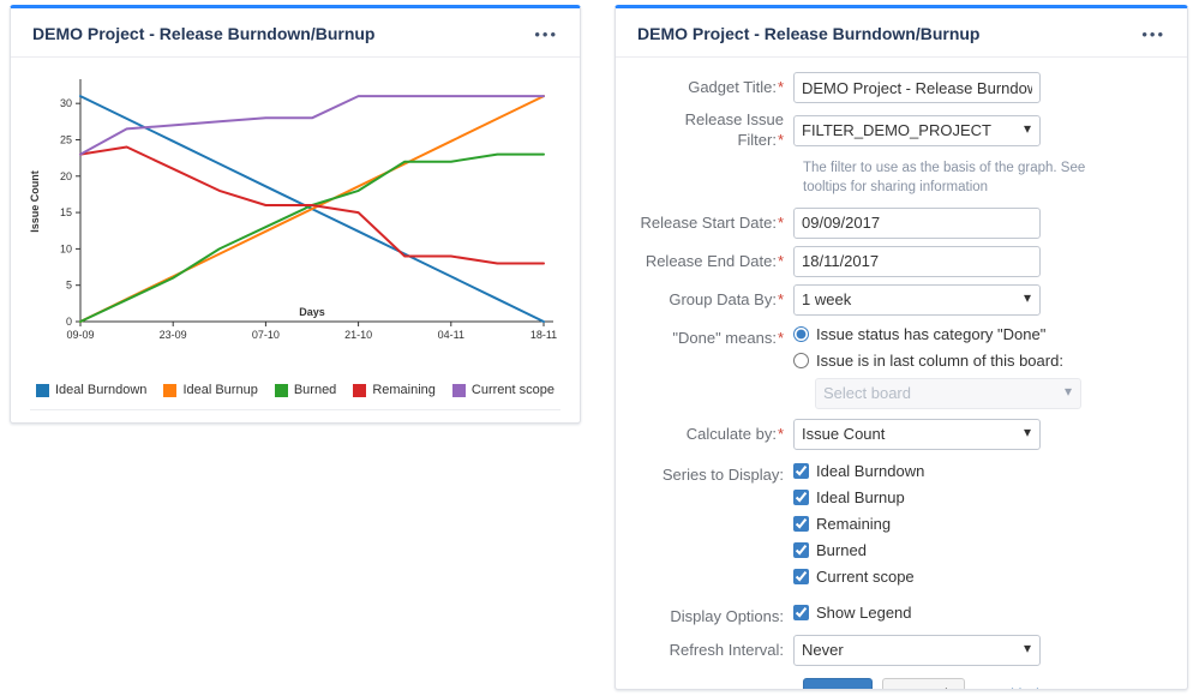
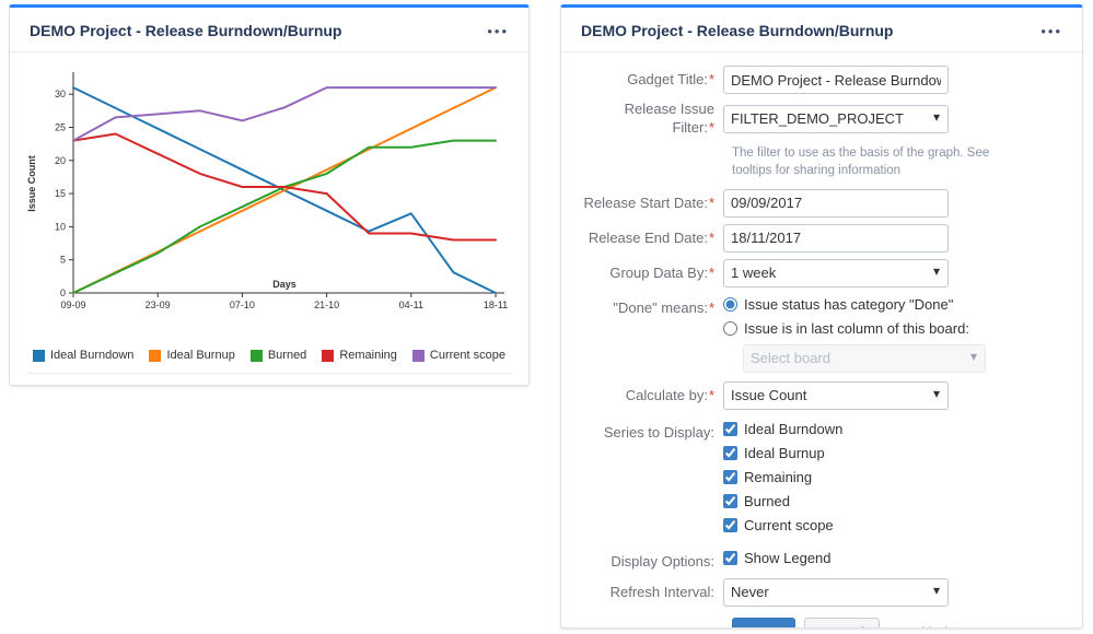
Current scope/07-10: 28 -> 26
Ideal Burndown/04-11: 6 -> 12
